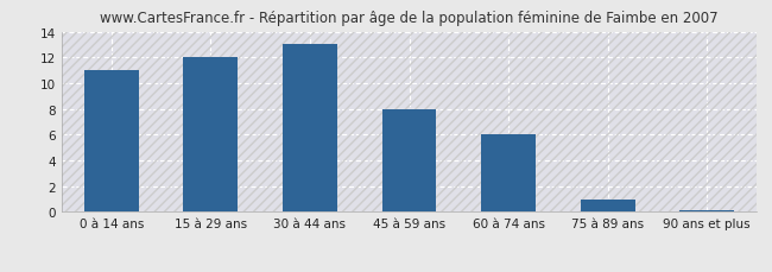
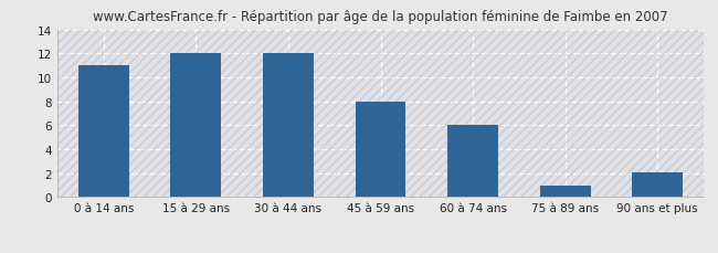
30 à 44 ans: 13.0 -> 12.0
90 ans et plus: 0.1 -> 2.1
